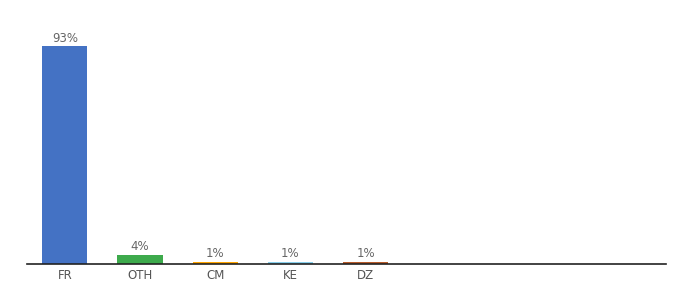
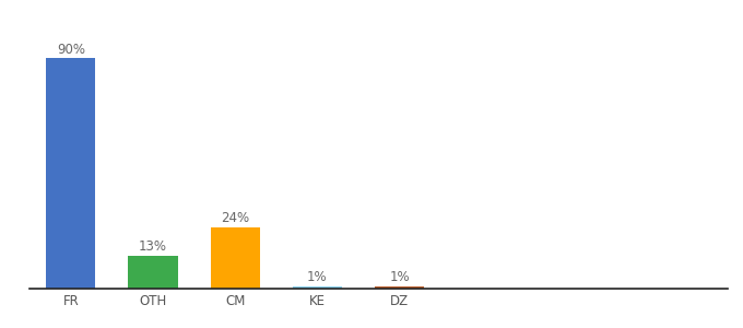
FR: 93% -> 90%
OTH: 4% -> 13%
CM: 1% -> 24%
